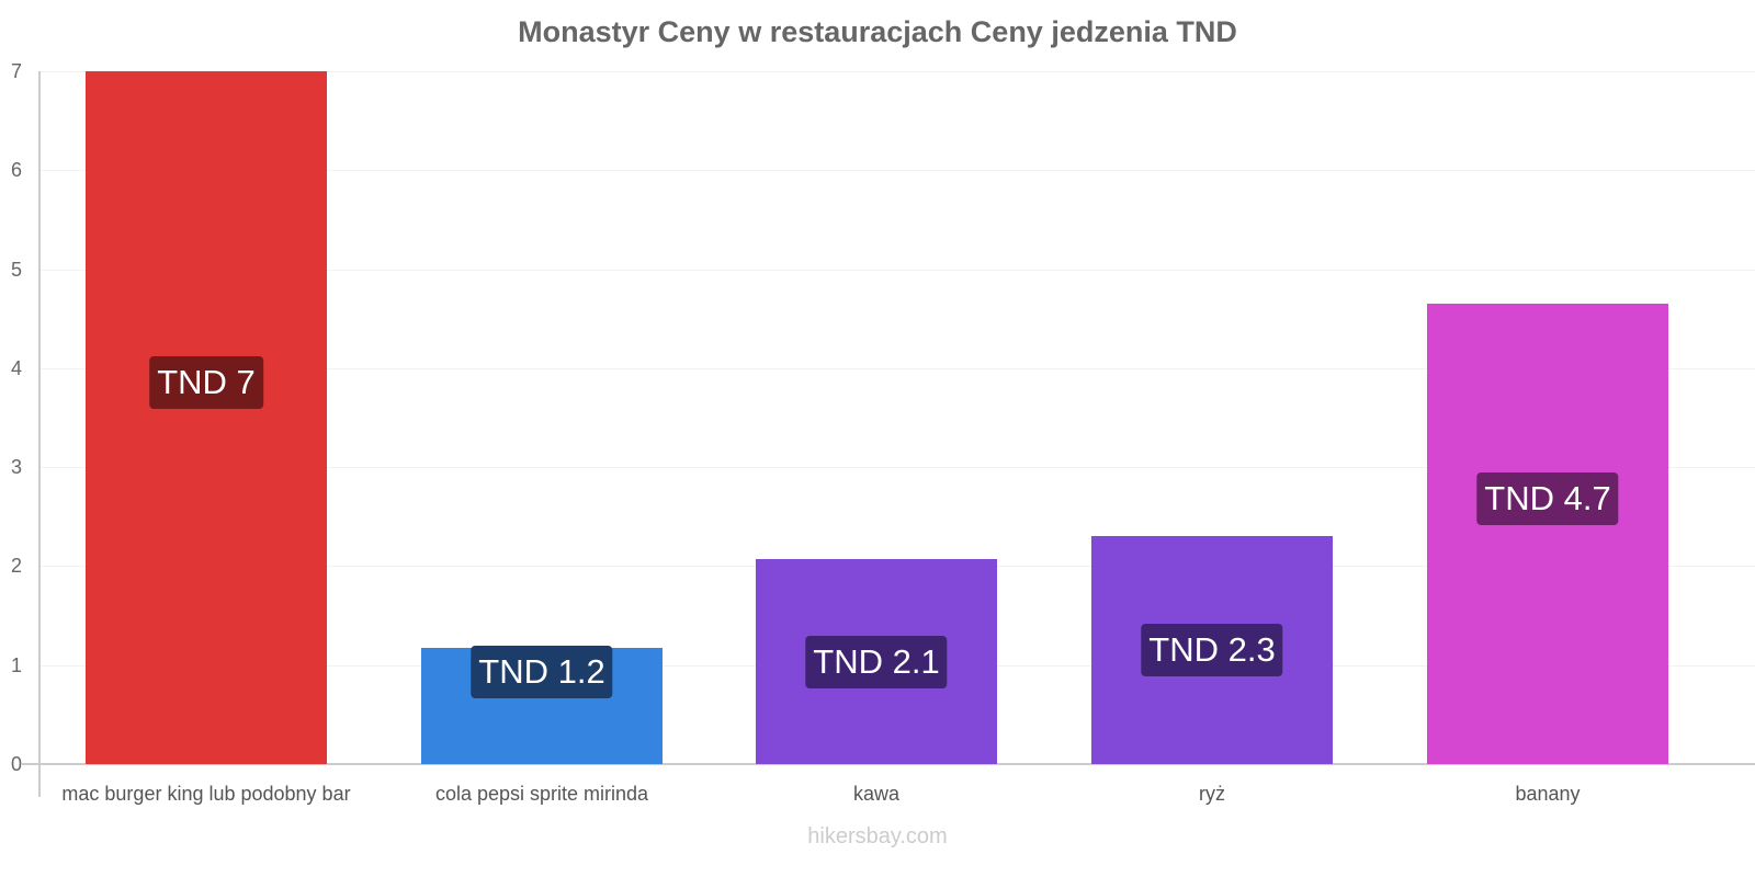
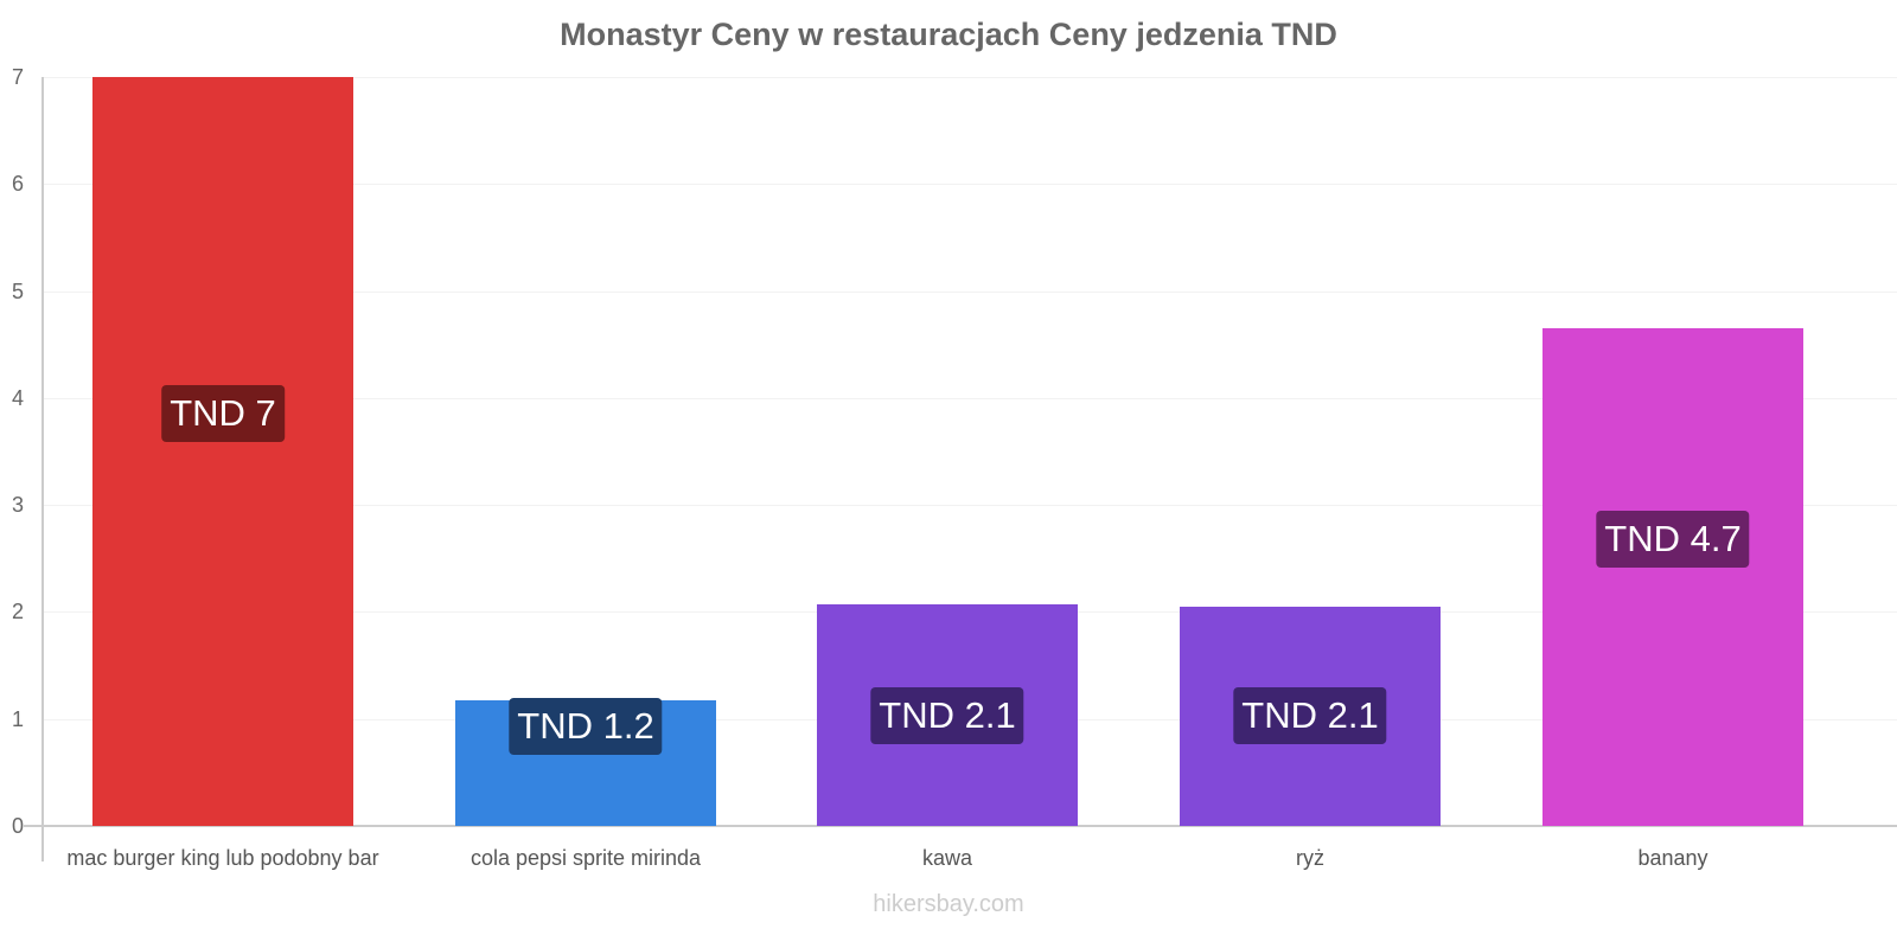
ryż: 2.3 -> 2.1
